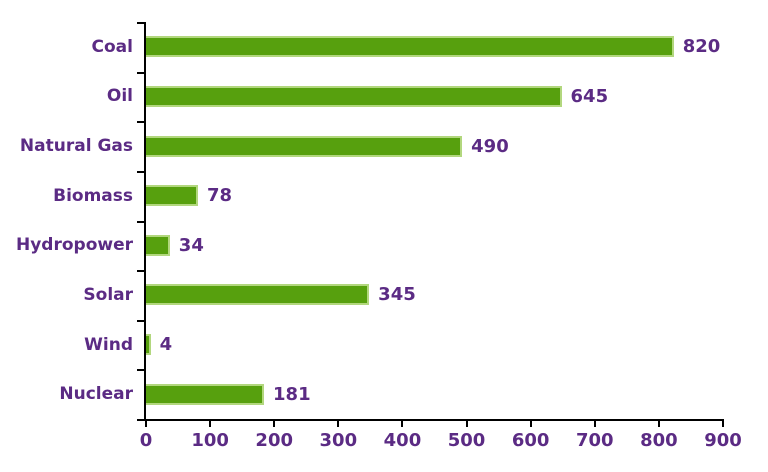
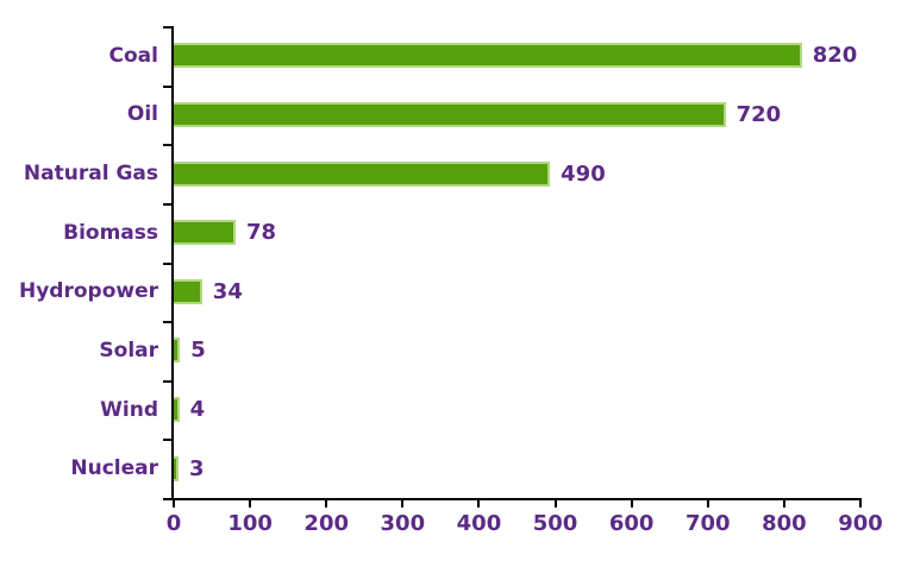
Oil: 645 -> 720
Solar: 345 -> 5
Nuclear: 181 -> 3
